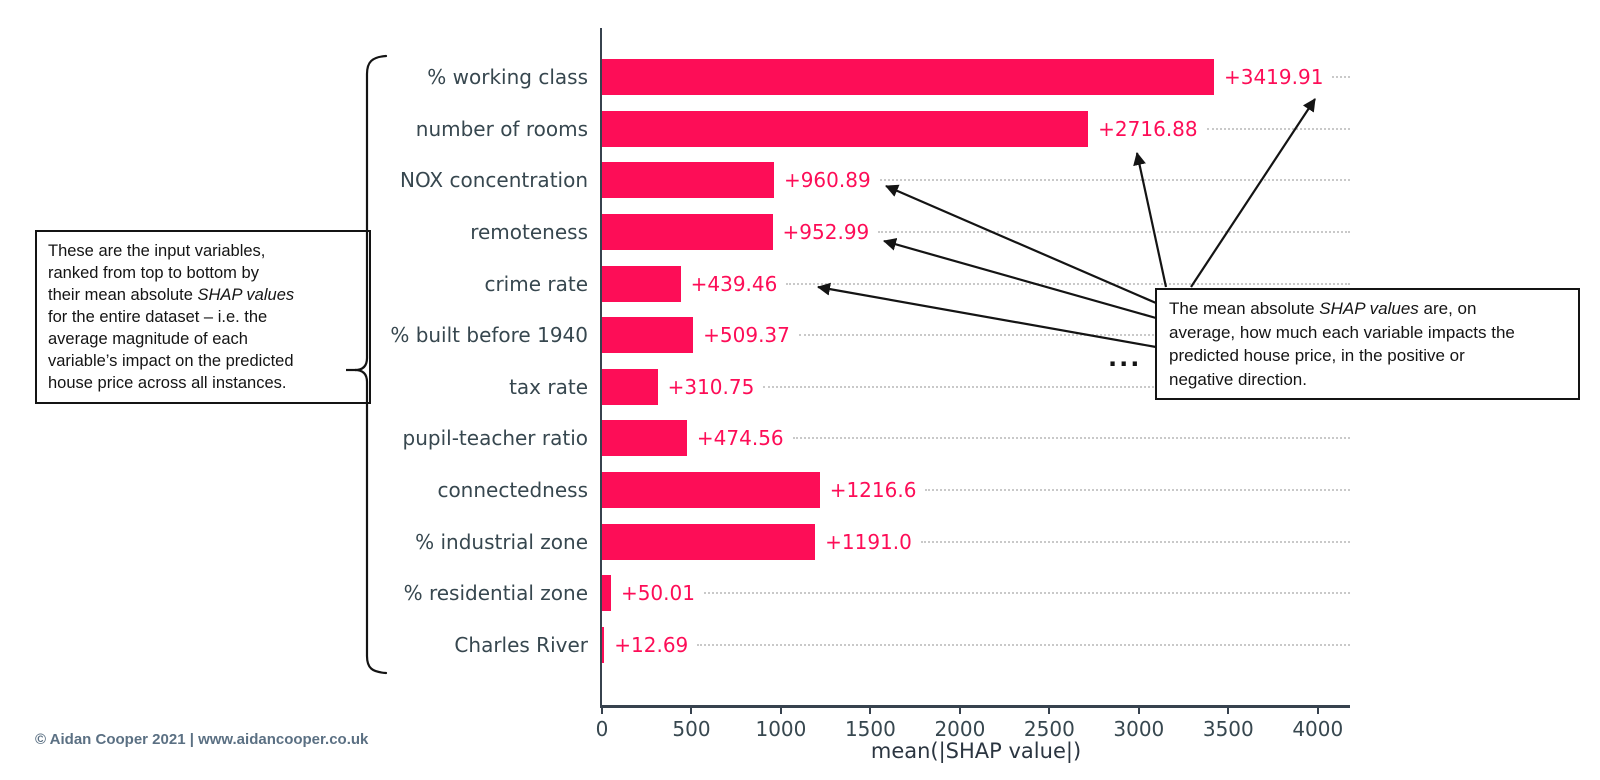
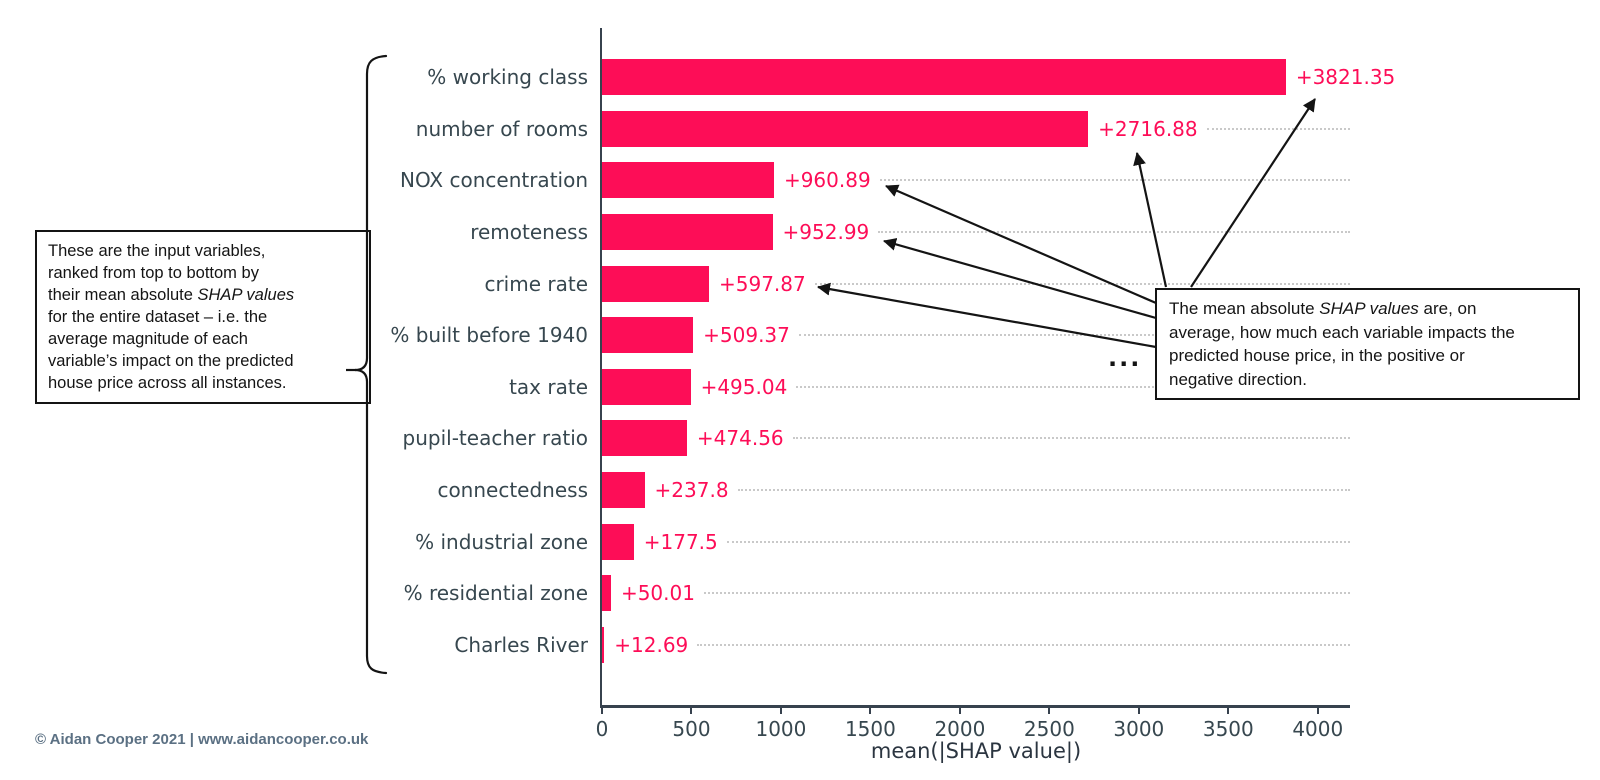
% working class: +3419.91 -> +3821.35
crime rate: +439.46 -> +597.87
tax rate: +310.75 -> +495.04
connectedness: +1216.6 -> +237.8
% industrial zone: +1191.0 -> +177.5
